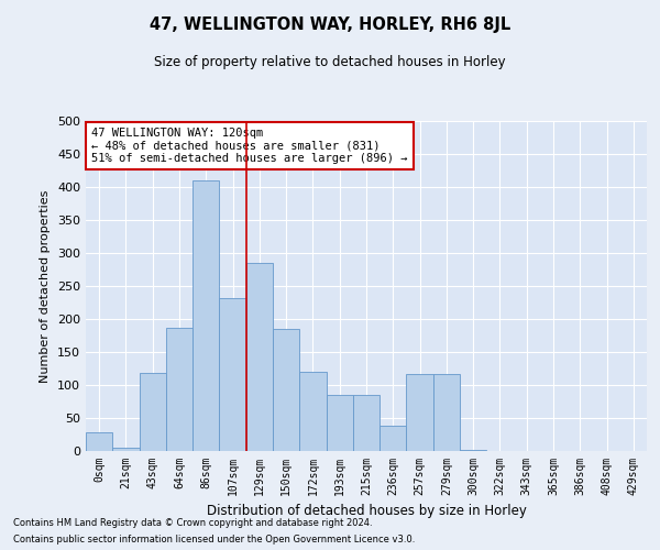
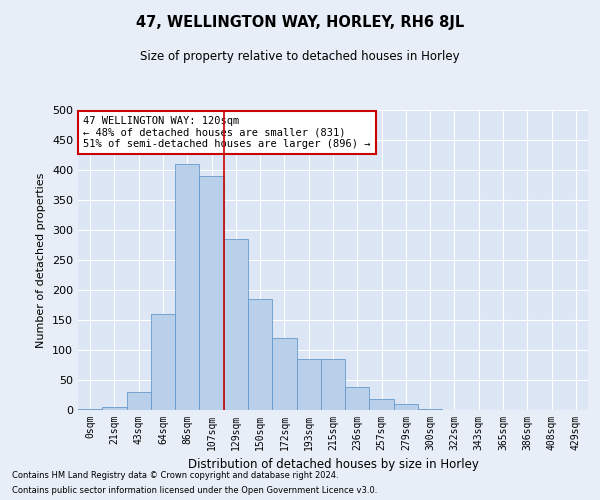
0sqm: 28 -> 2
43sqm: 118 -> 30
64sqm: 186 -> 160
107sqm: 232 -> 390
257sqm: 116 -> 18
279sqm: 116 -> 10
